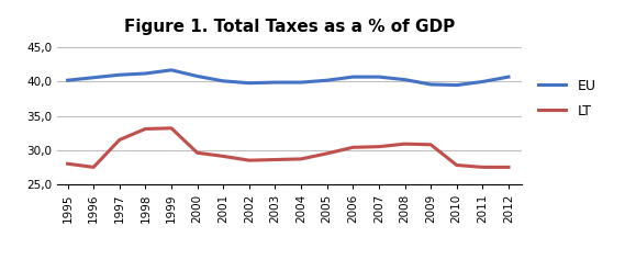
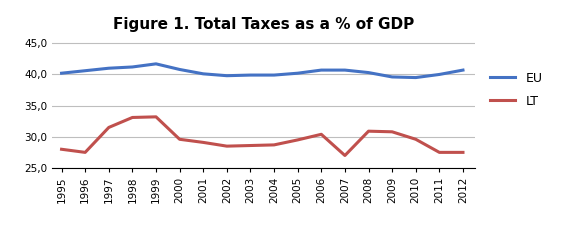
LT/2007: 30,5 -> 27,0
LT/2010: 27,8 -> 29,6
